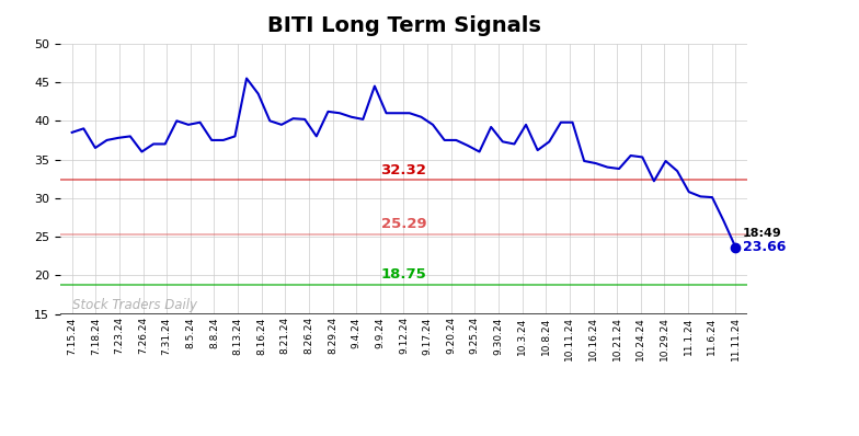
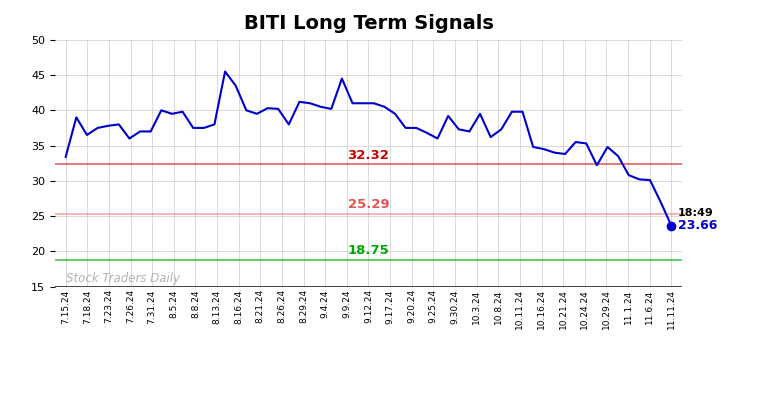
7.15.24: 38.5 -> 33.4
